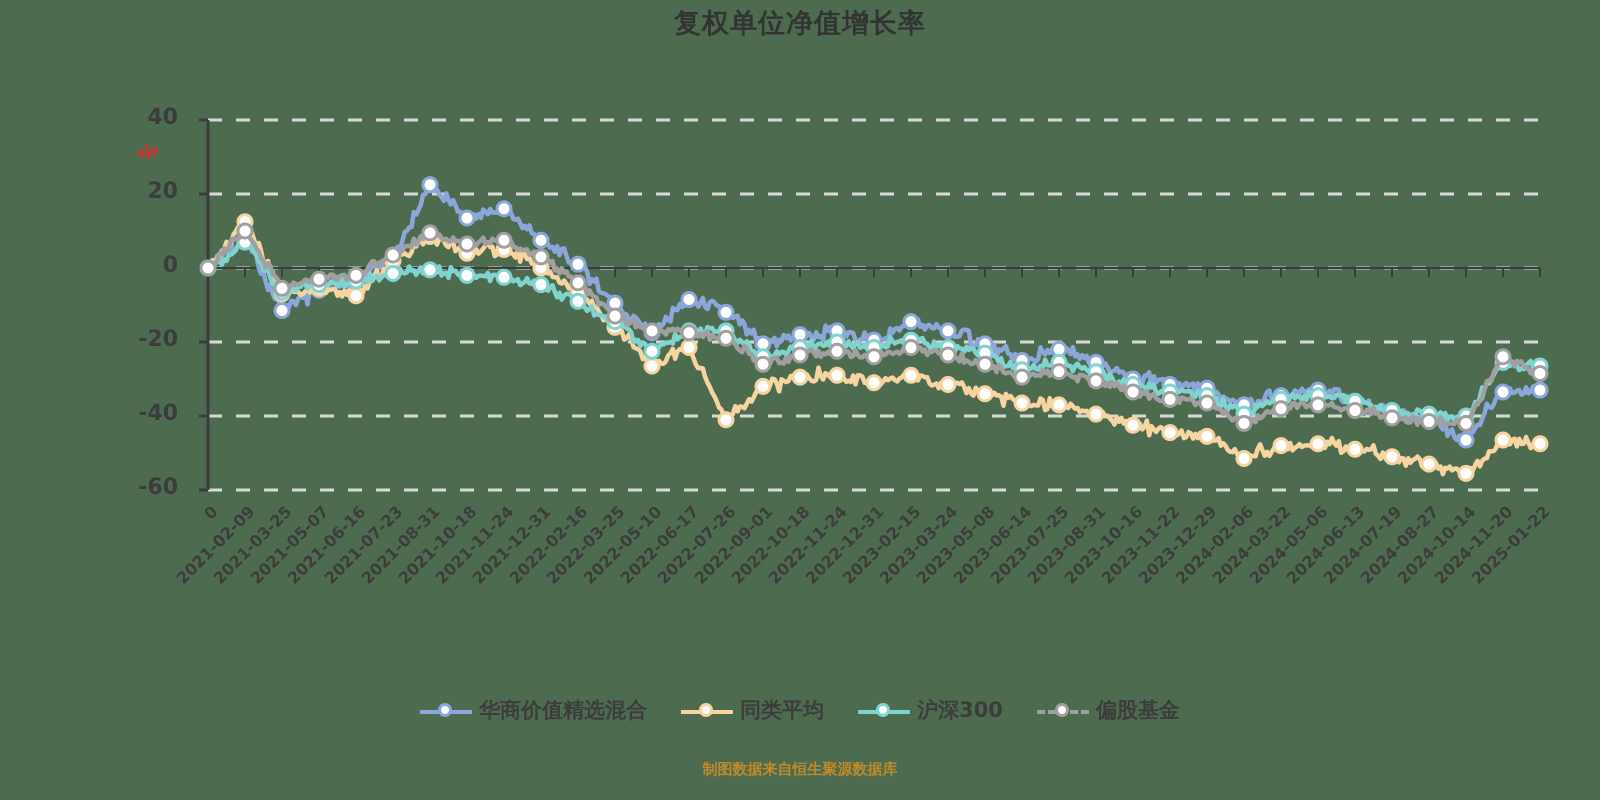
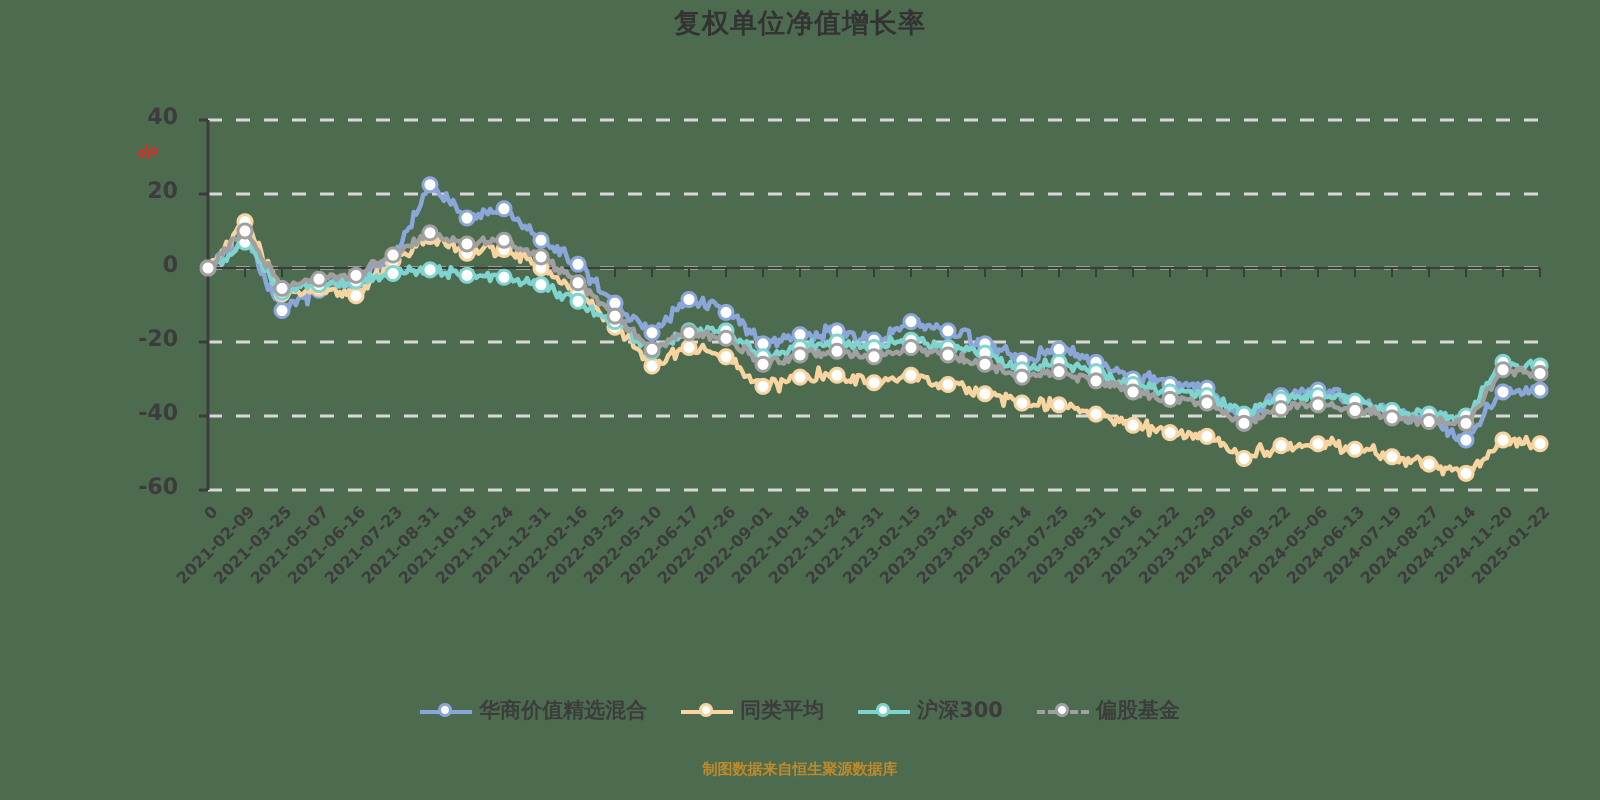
偏股基金/2022-05-10: -17 -> -22
同类平均/2022-07-26: -41 -> -24
华商价值精选混合/2024-02-06: -37 -> -41
偏股基金/2024-11-20: -24 -> -28
